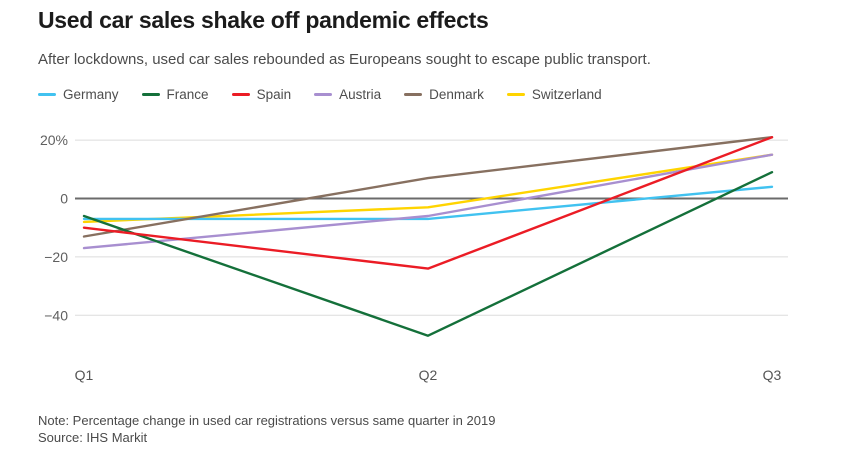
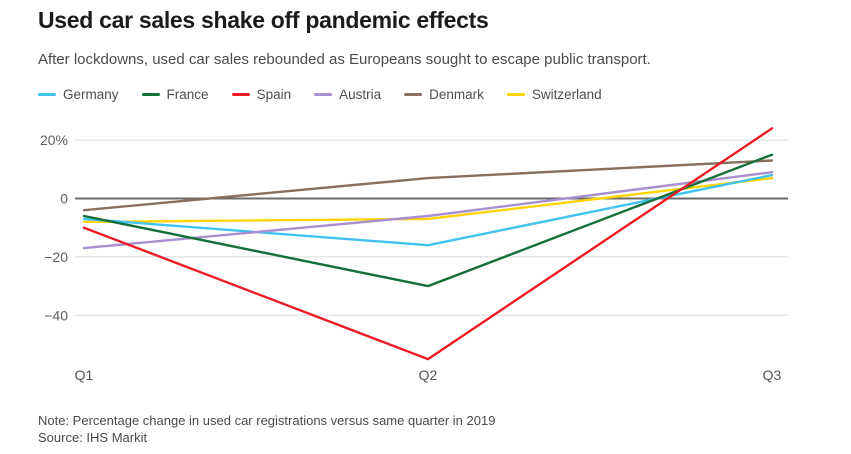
Denmark/Q1: -13% -> -4%
Germany/Q2: -7% -> -16%
France/Q2: -47% -> -30%
Spain/Q2: -24% -> -55%
Switzerland/Q2: -3% -> -7%
Germany/Q3: 4% -> 8%
France/Q3: 9% -> 15%
Spain/Q3: 21% -> 24%
Austria/Q3: 15% -> 9%
Denmark/Q3: 21% -> 13%
Switzerland/Q3: 15% -> 7%
